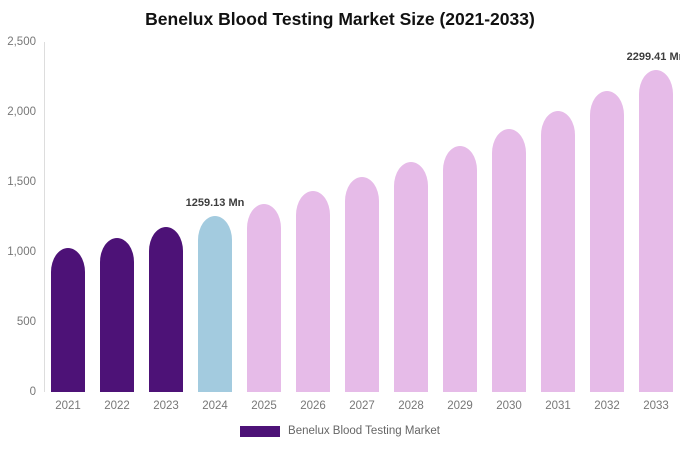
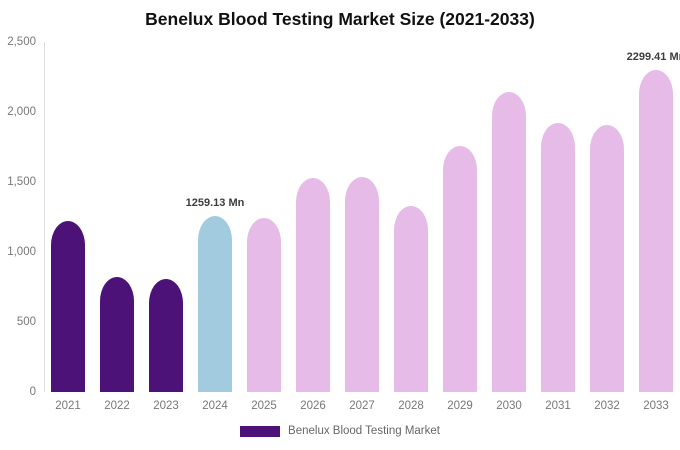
2021: 1030 -> 1220
2022: 1100 -> 820
2023: 1180 -> 810
2025: 1350 -> 1240
2026: 1440 -> 1530
2028: 1640 -> 1330
2030: 1880 -> 2140
2031: 2010 -> 1920
2032: 2150 -> 1910
